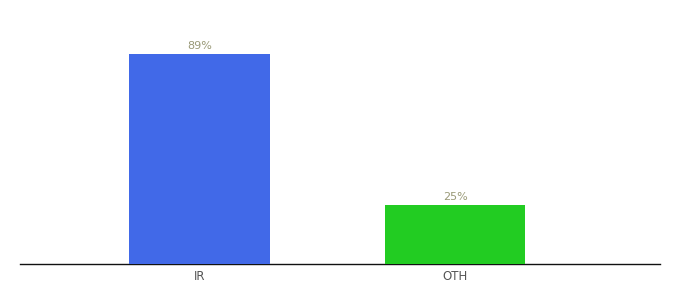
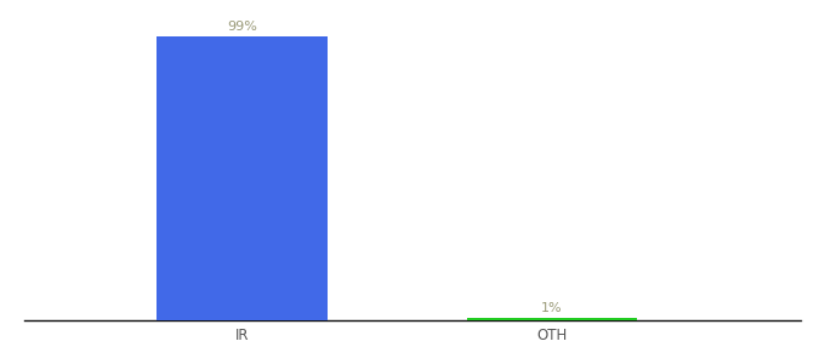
IR: 89% -> 99%
OTH: 25% -> 1%
